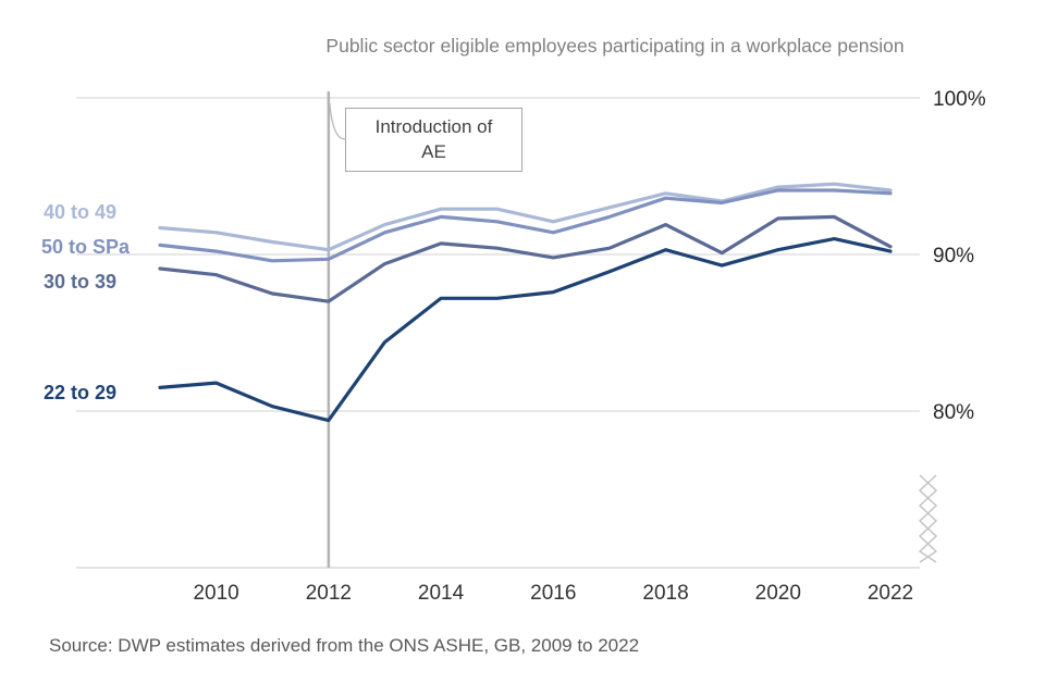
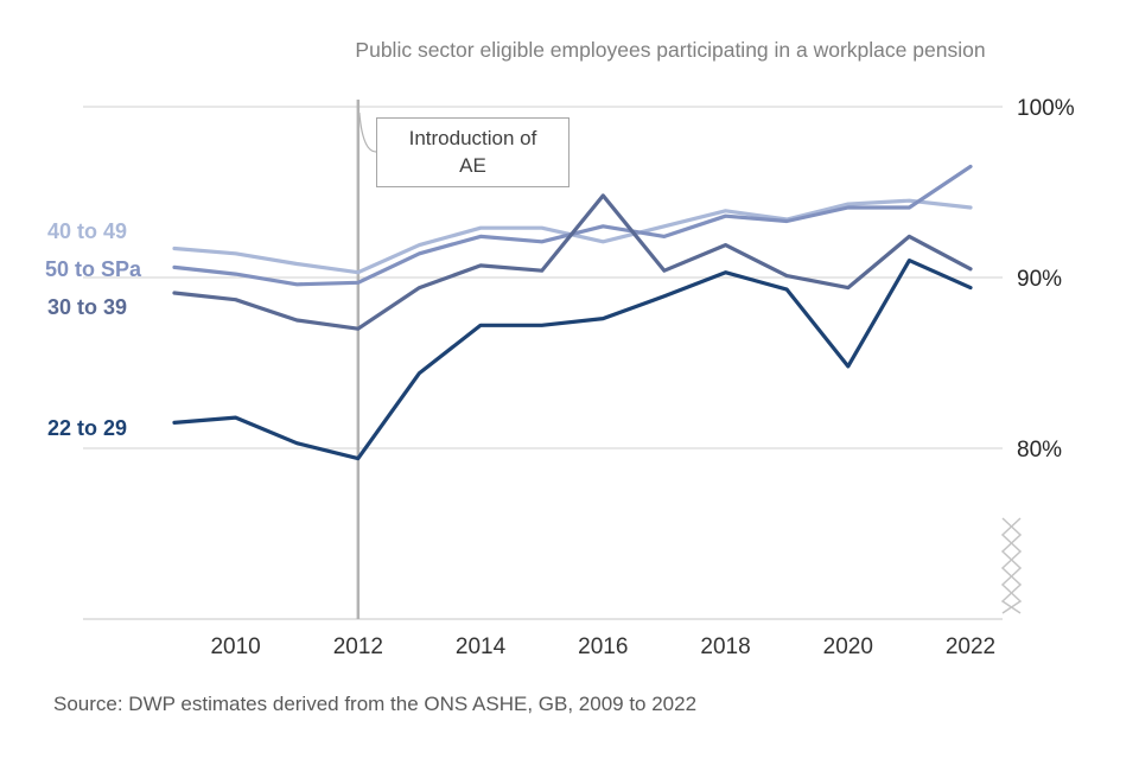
50 to SPa/2016: 91.4% -> 93.0%
30 to 39/2016: 89.8% -> 94.8%
30 to 39/2020: 92.3% -> 89.4%
22 to 29/2020: 90.3% -> 84.8%
50 to SPa/2022: 93.9% -> 96.5%
22 to 29/2022: 90.2% -> 89.4%
